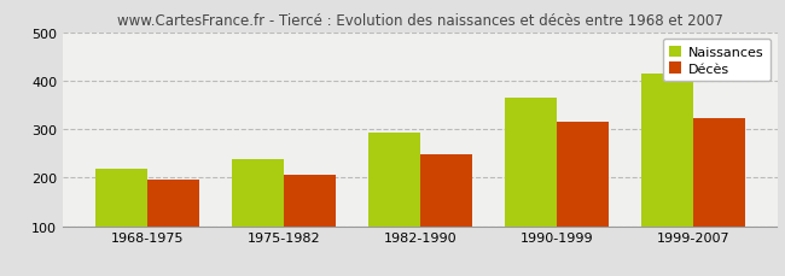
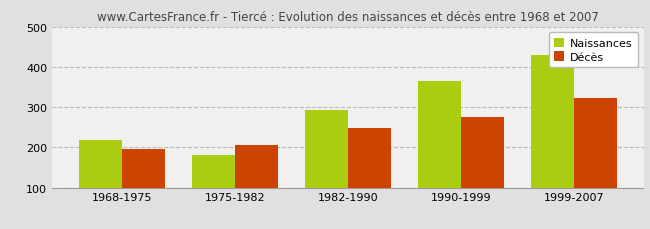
Naissances/1975-1982: 239 -> 180
Décès/1990-1999: 314 -> 275
Naissances/1999-2007: 415 -> 430
